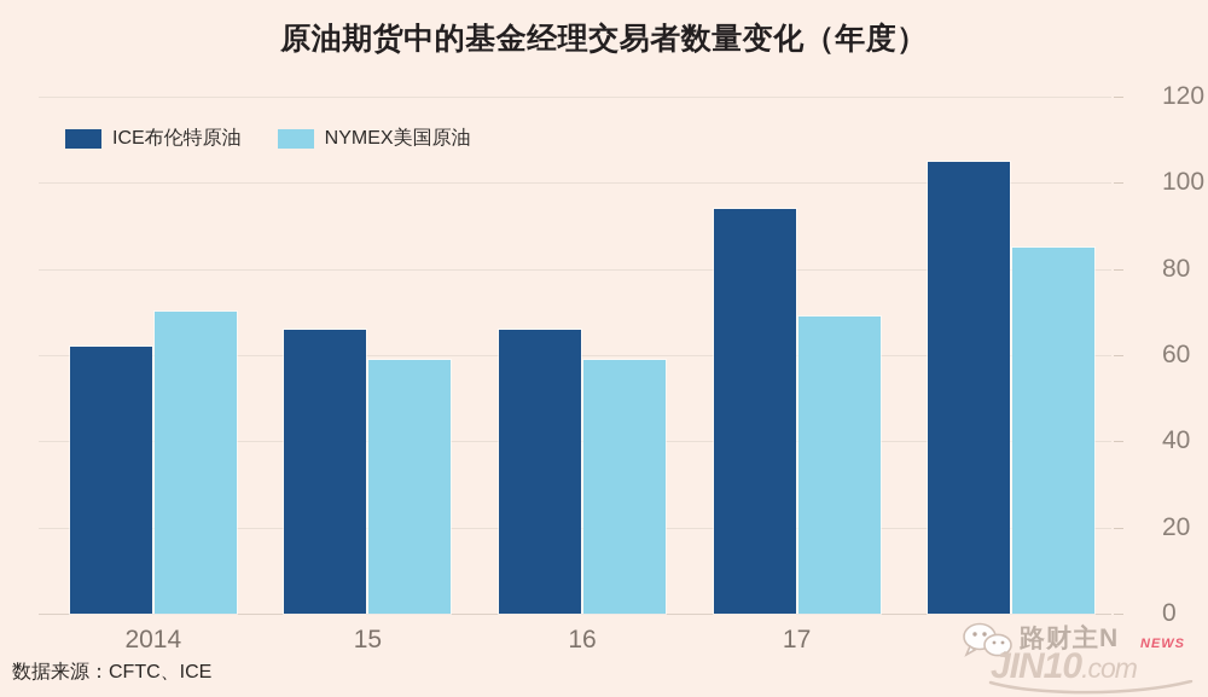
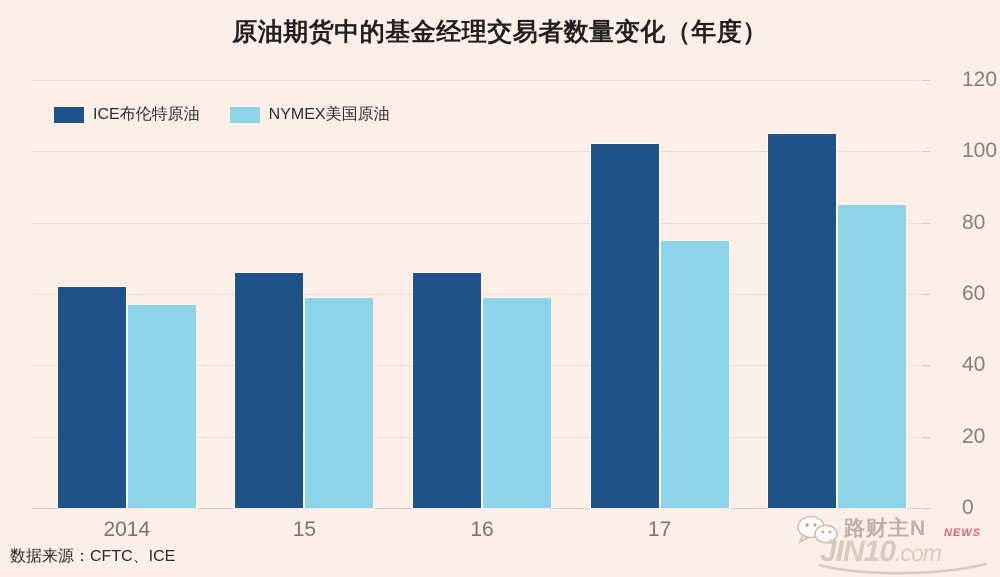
NYMEX美国原油/2014: 70 -> 57
ICE布伦特原油/17: 94 -> 102
NYMEX美国原油/17: 69 -> 75
